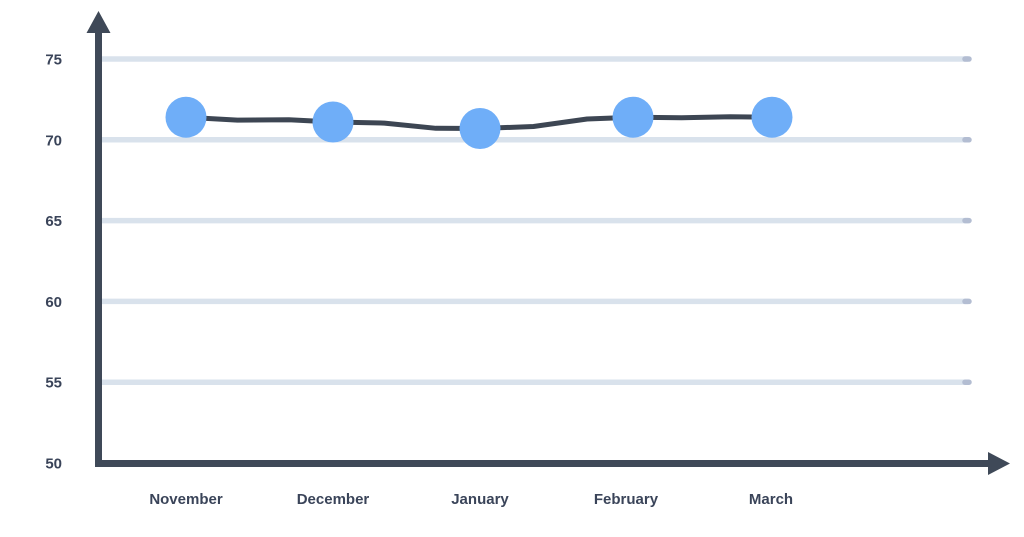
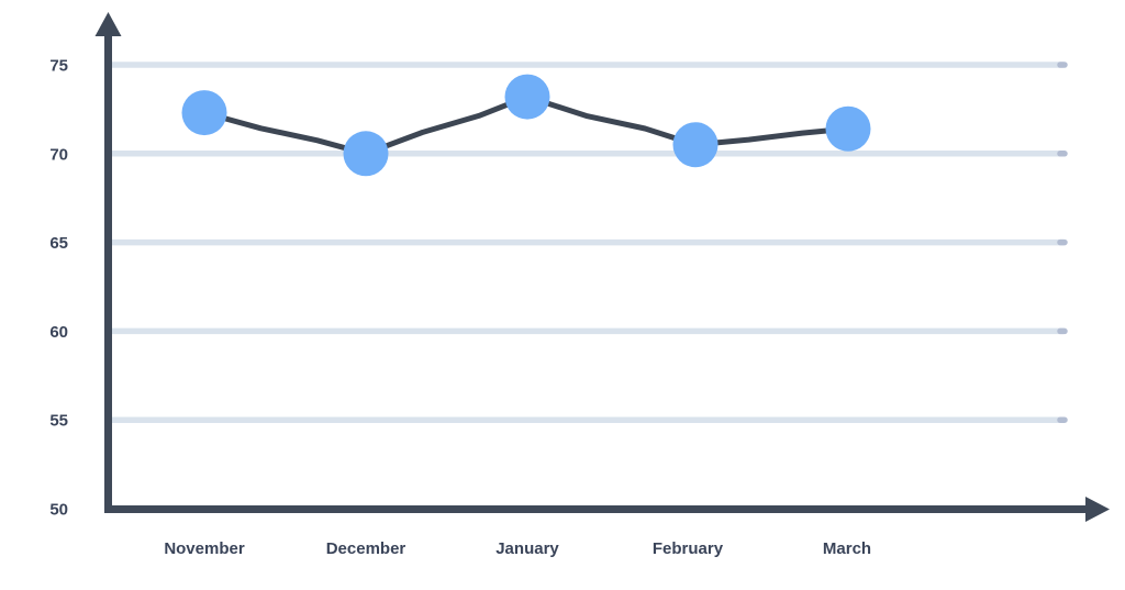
November: 71.4 -> 72.3
December: 71.1 -> 70.0
January: 70.7 -> 73.2
February: 71.4 -> 70.5
